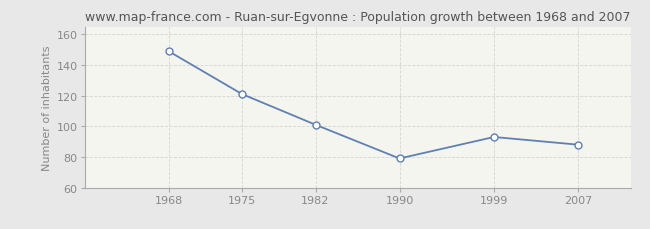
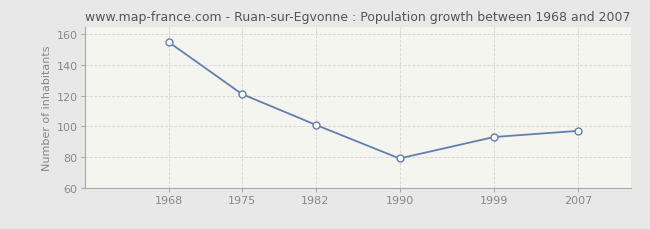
1968: 149 -> 155
2007: 88 -> 97
